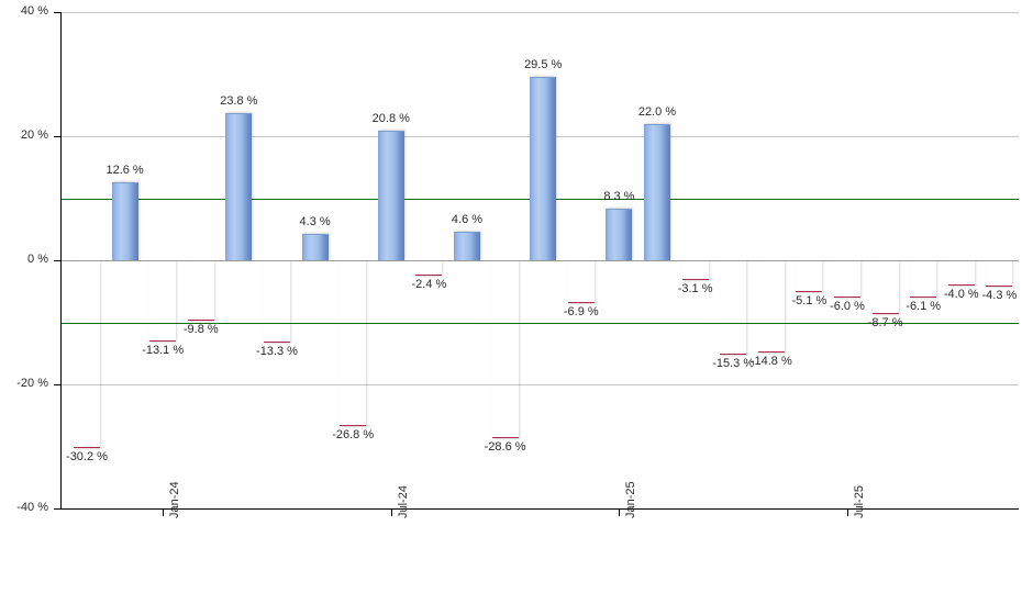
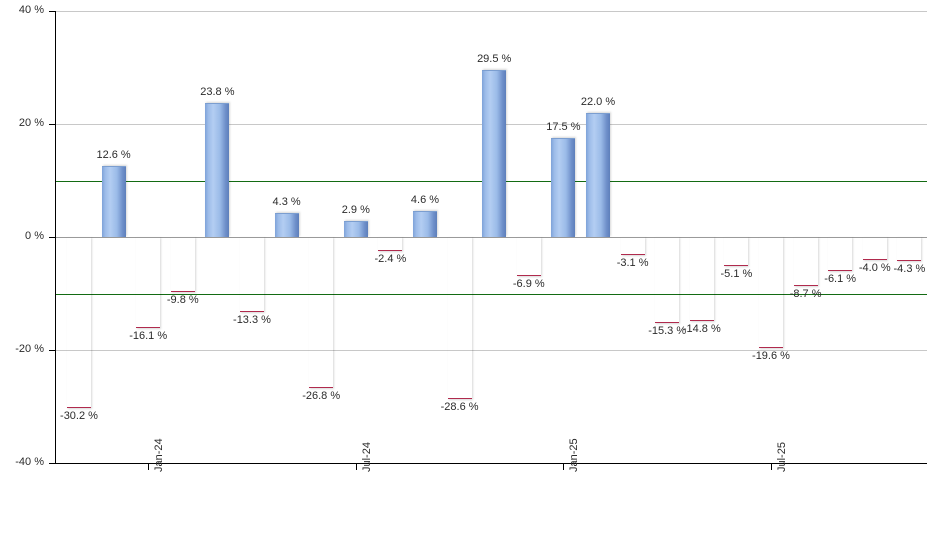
Jan-24: -13.1 -> -16.1
Jul-24: 20.8 -> 2.9
Jan-25: 8.3 -> 17.5
Jul-25: -6.0 -> -19.6
